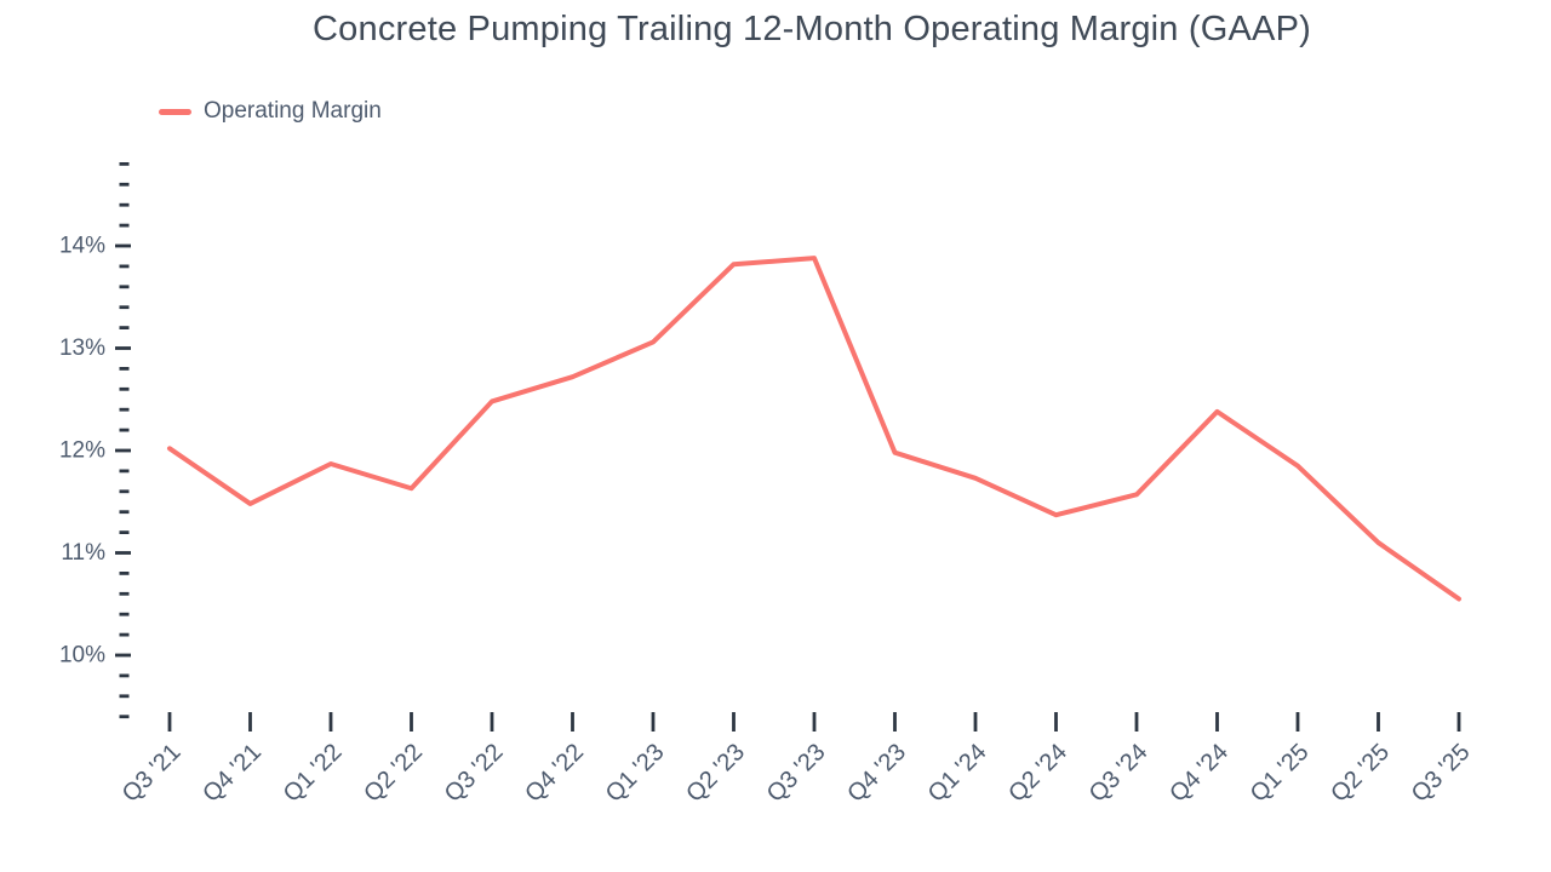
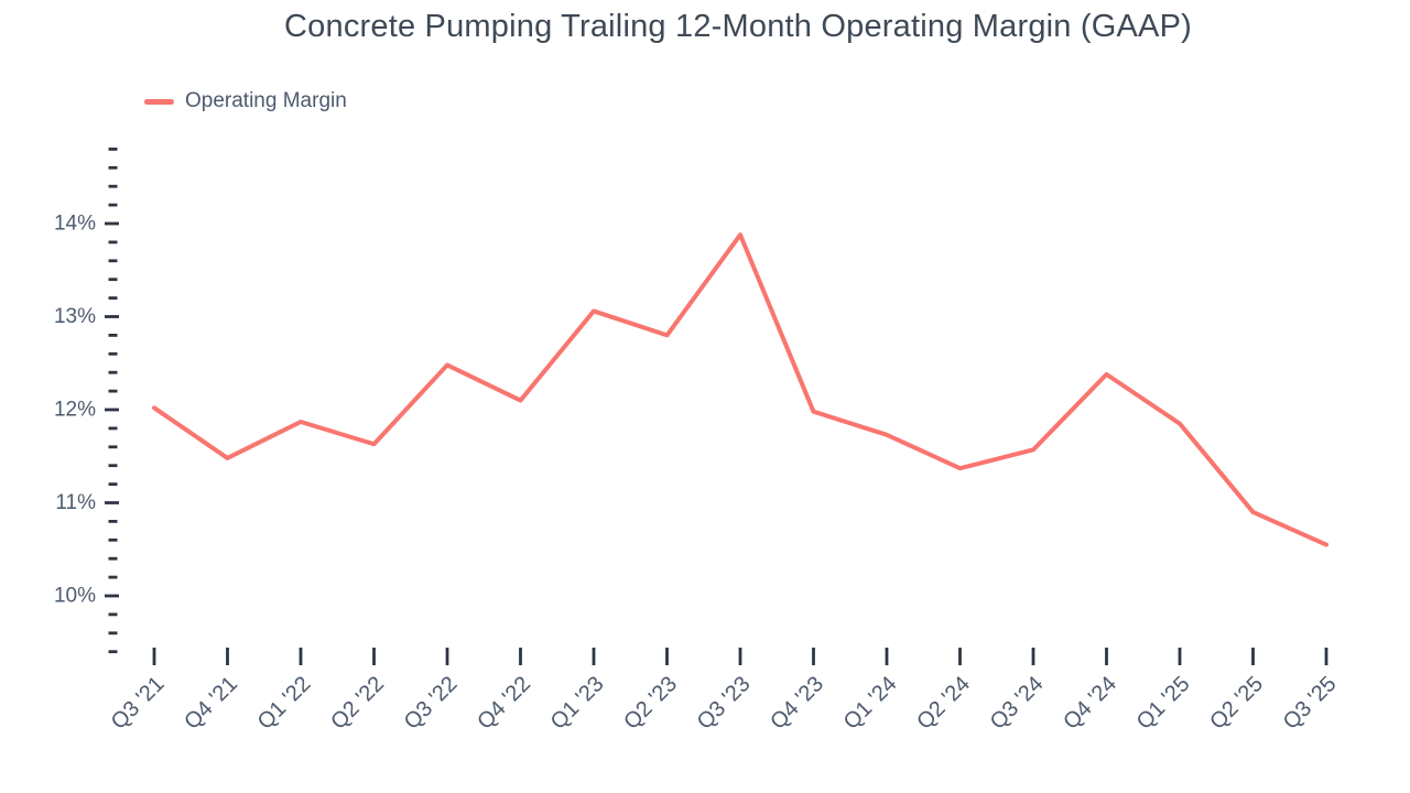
Q4 '22: 12.7% -> 12.1%
Q2 '23: 13.8% -> 12.8%
Q2 '25: 11.1% -> 10.9%
